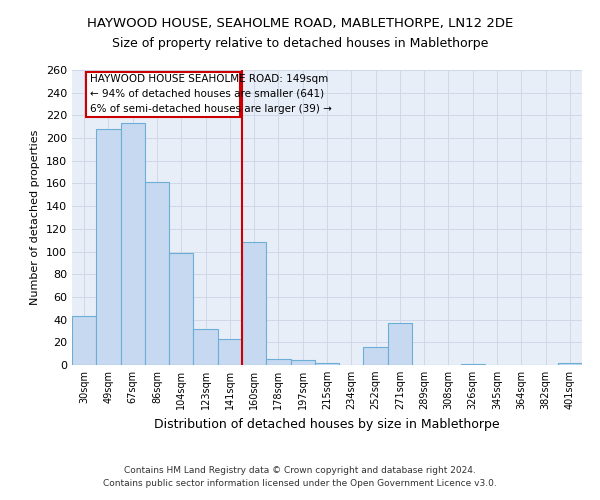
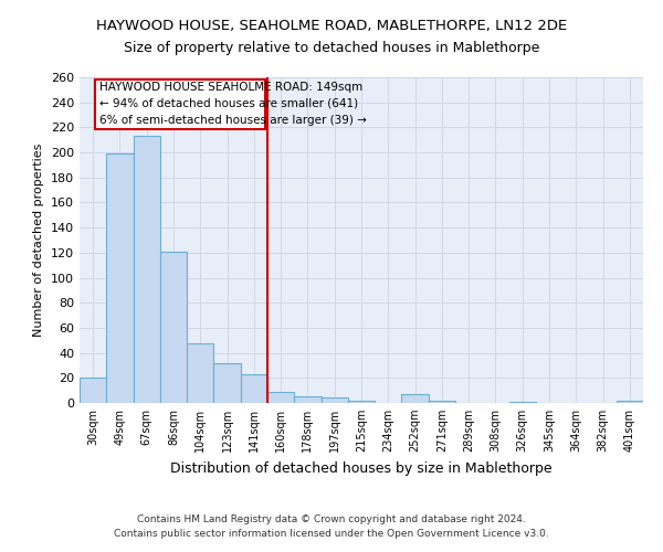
30sqm: 43 -> 20
49sqm: 208 -> 199
86sqm: 161 -> 121
104sqm: 99 -> 48
160sqm: 108 -> 9
252sqm: 16 -> 7
271sqm: 37 -> 2
